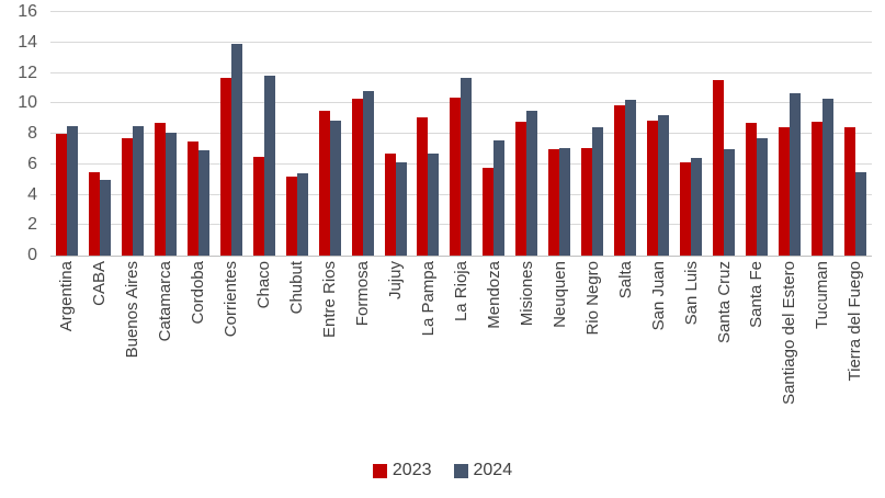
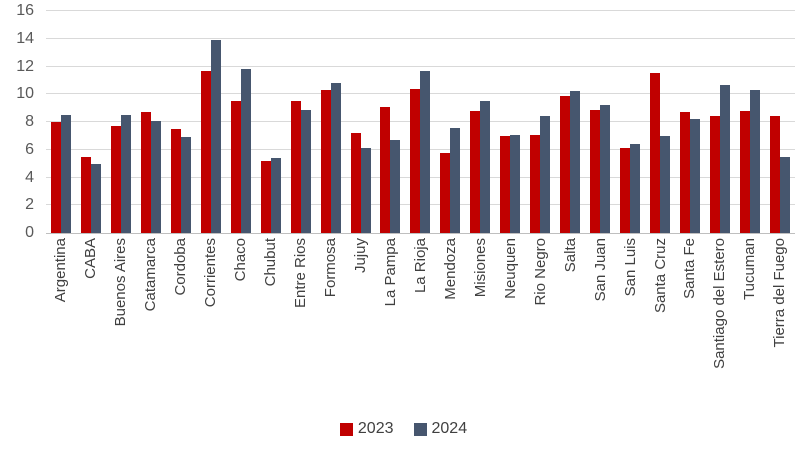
2023/Chaco: 6.5 -> 9.5
2023/Jujuy: 6.7 -> 7.2
2024/Santa Fe: 7.7 -> 8.2
